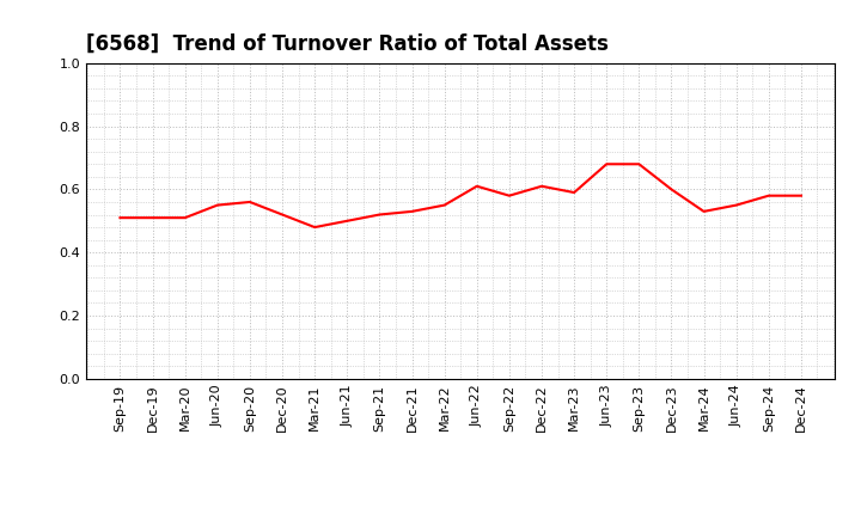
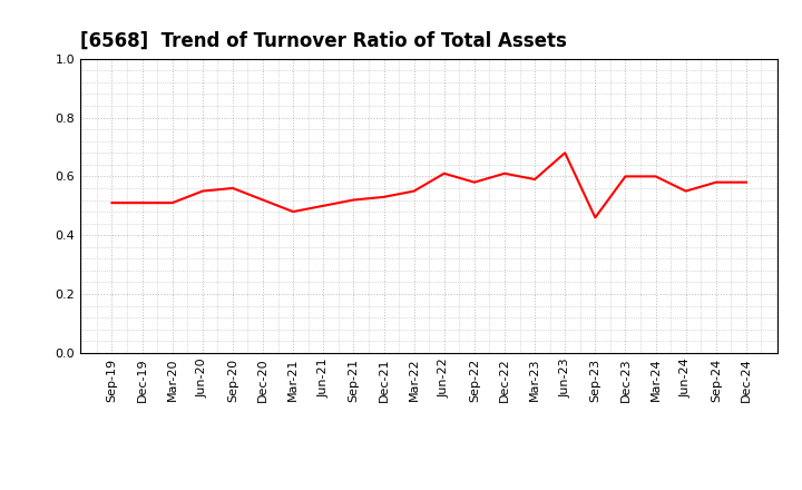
Sep-23: 0.68 -> 0.46
Mar-24: 0.53 -> 0.60
